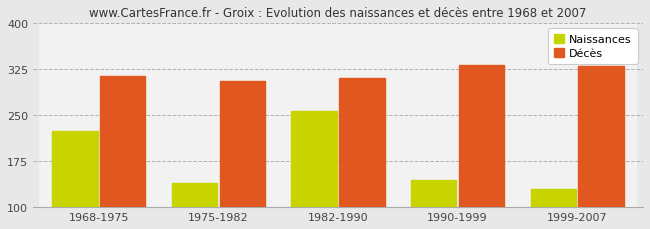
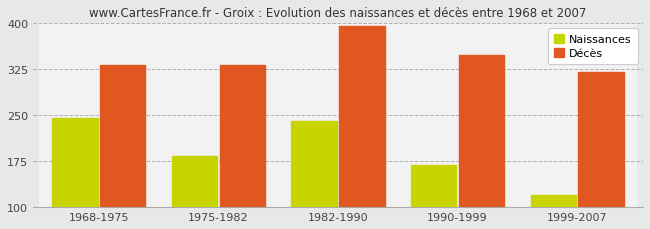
Naissances/1968-1975: 224 -> 245
Décès/1968-1975: 314 -> 332
Naissances/1975-1982: 140 -> 183
Décès/1975-1982: 306 -> 332
Naissances/1982-1990: 256 -> 240
Décès/1982-1990: 310 -> 395
Naissances/1990-1999: 144 -> 168
Décès/1990-1999: 332 -> 348
Naissances/1999-2007: 130 -> 120
Décès/1999-2007: 330 -> 320
